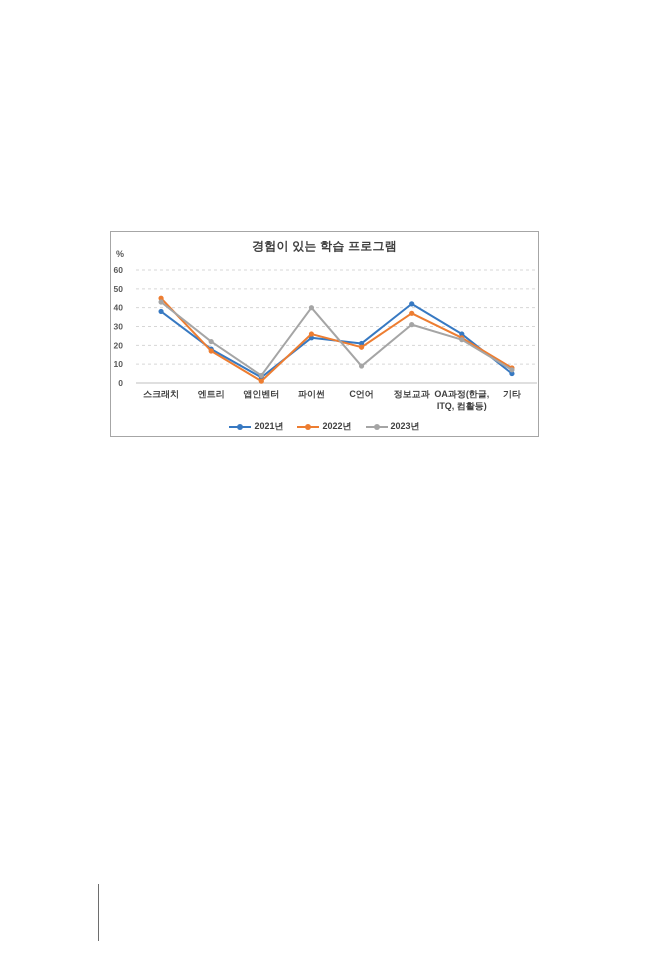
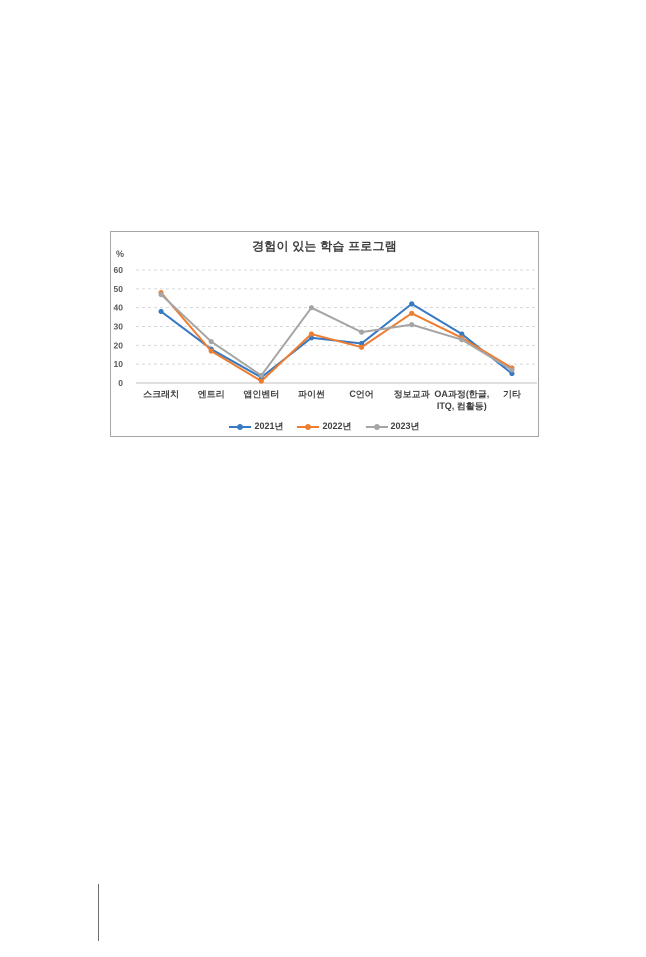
2022년/스크래치: 45 -> 48
2023년/스크래치: 43 -> 47
2023년/C언어: 9 -> 27
